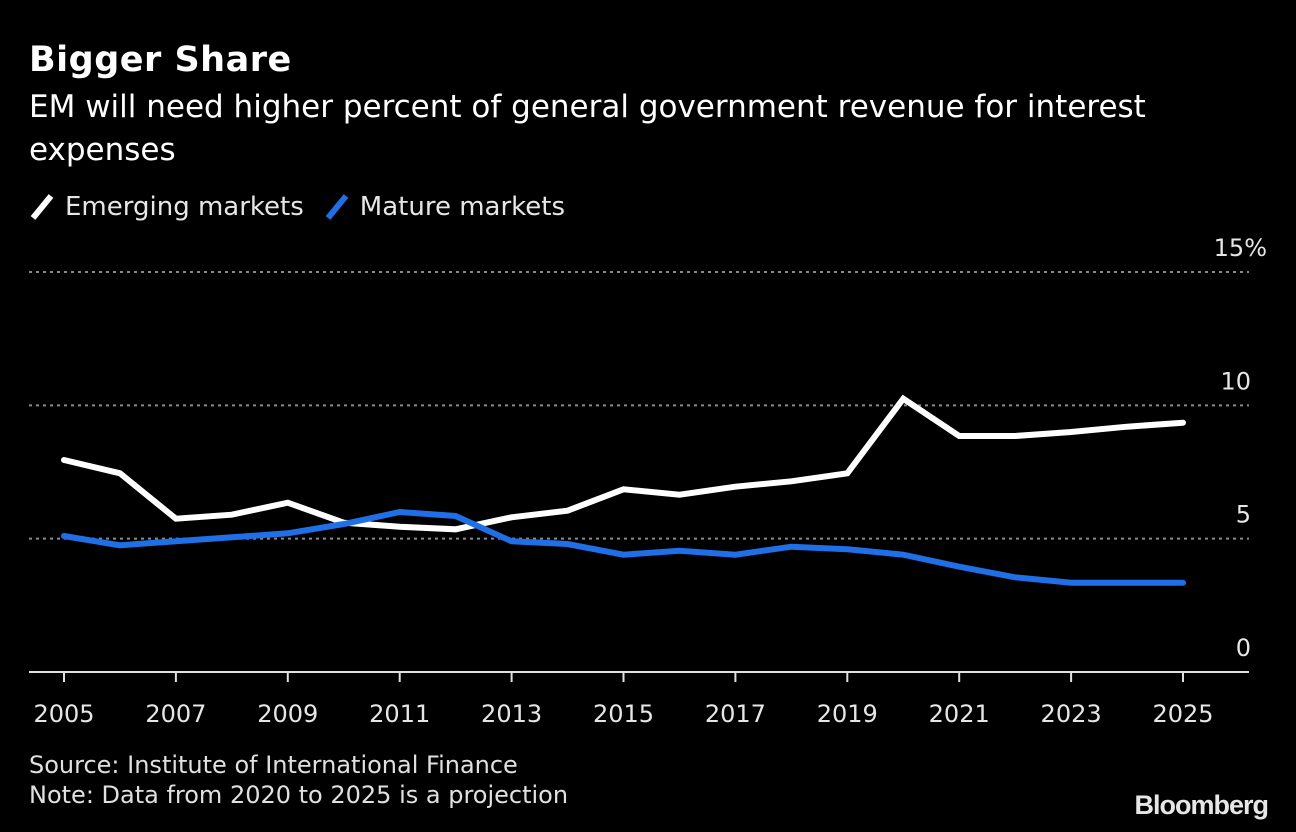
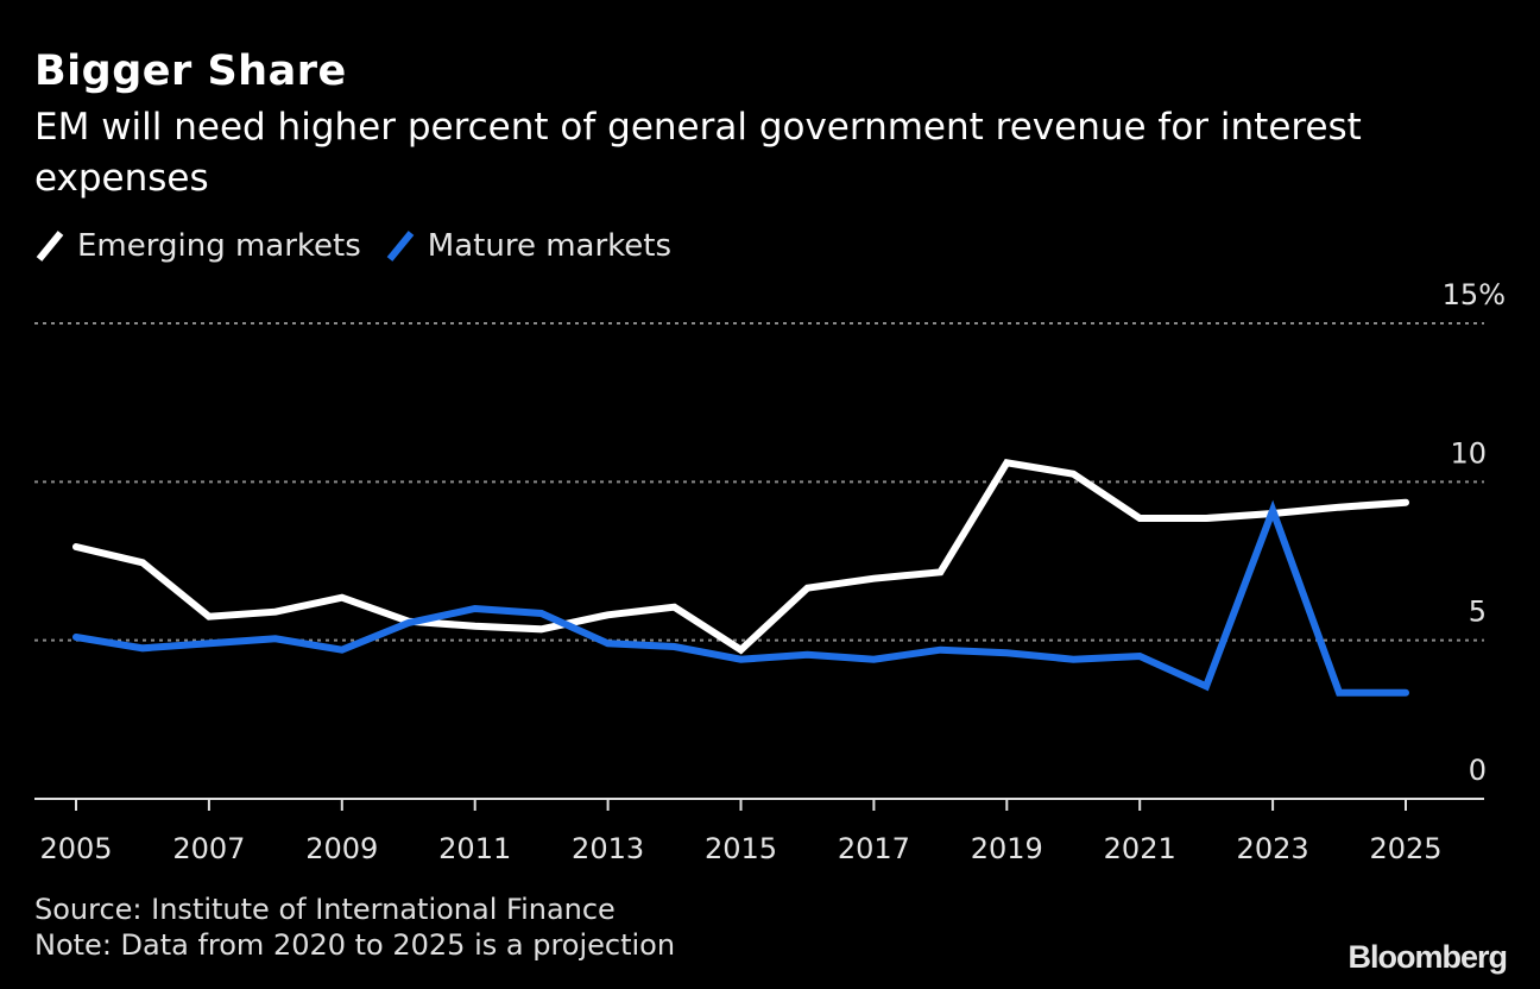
Mature markets/2009: 5.2 -> 4.7
Emerging markets/2015: 6.8 -> 4.7
Emerging markets/2019: 7.5 -> 10.6
Mature markets/2021: 4.0 -> 4.5
Mature markets/2023: 3.4 -> 9.1
